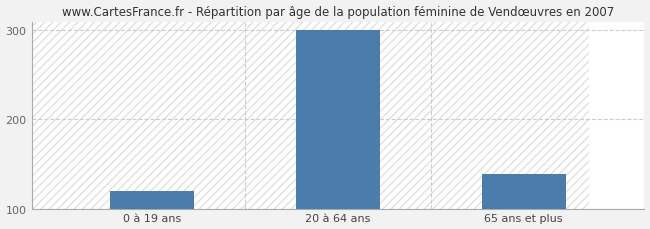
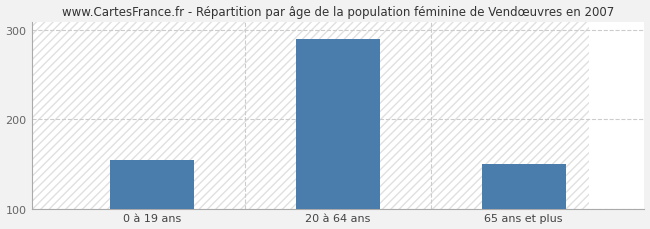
0 à 19 ans: 120 -> 154
20 à 64 ans: 301 -> 290
65 ans et plus: 139 -> 150
